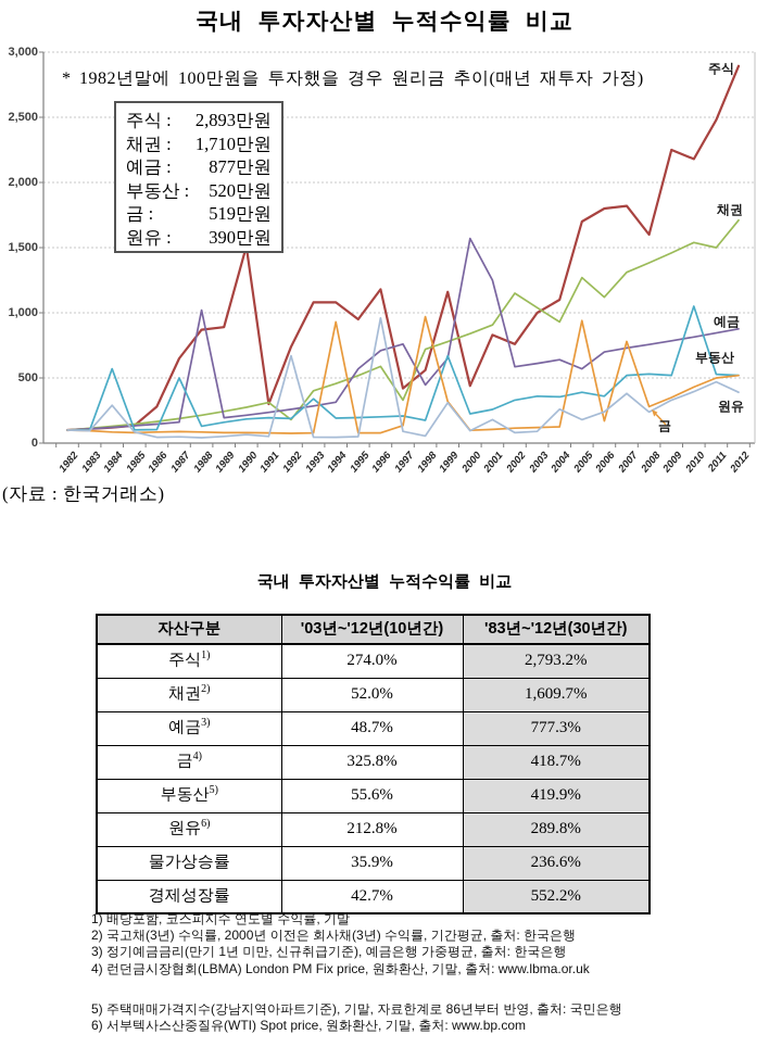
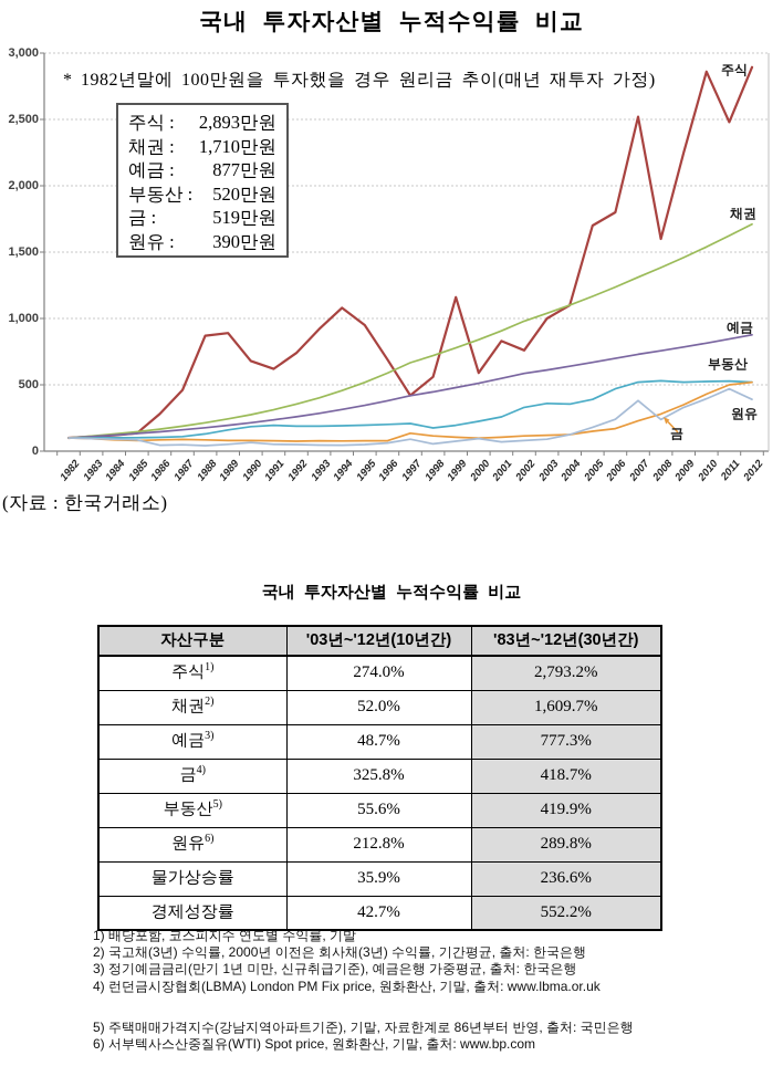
부동산/1984: 570 -> 100
원유/1984: 290 -> 90
주식/1987: 650 -> 460
부동산/1987: 500 -> 110
예금/1988: 1020 -> 180
주식/1990: 1510 -> 680
주식/1991: 300 -> 620
채권/1992: 180 -> 360
원유/1992: 670 -> 50
주식/1993: 1080 -> 920
부동산/1993: 340 -> 190
금/1994: 930 -> 80
예금/1995: 570 -> 340
주식/1996: 1180 -> 690
예금/1996: 710 -> 380
원유/1996: 960 -> 60
채권/1997: 330 -> 670
예금/1997: 760 -> 420
금/1998: 970 -> 120
예금/1999: 650 -> 480
부동산/1999: 670 -> 200
금/1999: 320 -> 100
원유/1999: 310 -> 80
주식/2000: 440 -> 590
예금/2000: 1570 -> 510
예금/2001: 1250 -> 550
원유/2001: 180 -> 70
채권/2002: 1150 -> 980
채권/2004: 930 -> 1100
원유/2004: 260 -> 120
채권/2005: 1270 -> 1170
예금/2005: 570 -> 670
금/2005: 940 -> 150
채권/2006: 1120 -> 1240
부동산/2006: 360 -> 470
주식/2007: 1820 -> 2520
금/2007: 780 -> 230
주식/2010: 2180 -> 2860
부동산/2010: 1050 -> 520
채권/2011: 1500 -> 1620
